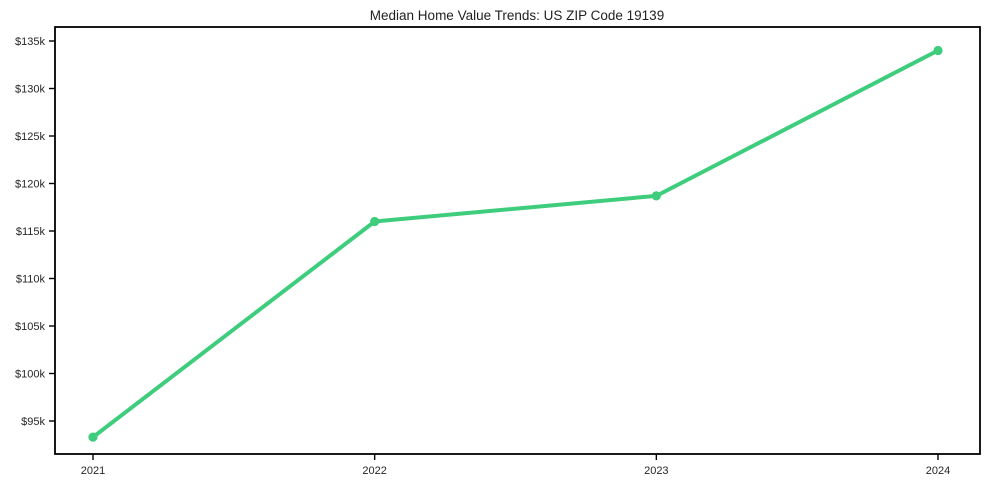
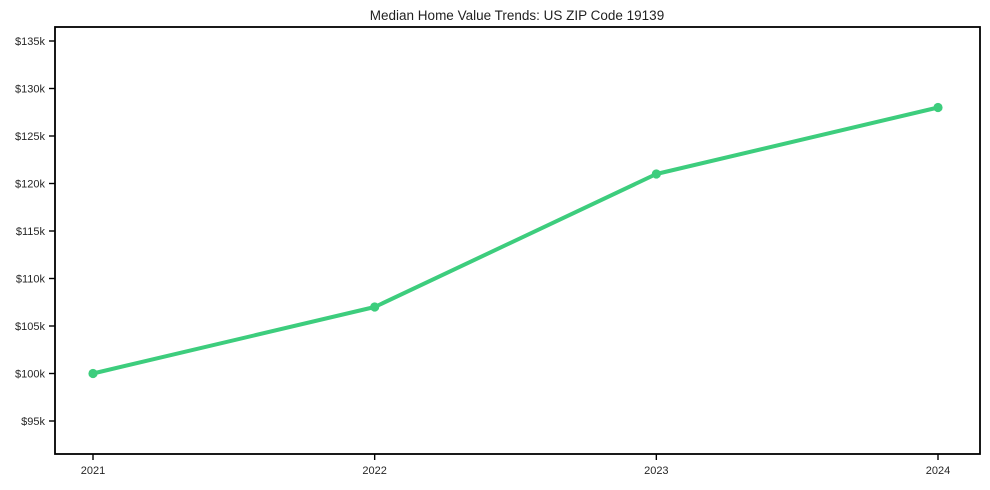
2021: $93k -> $100k
2022: $116k -> $107k
2023: $119k -> $121k
2024: $134k -> $128k
